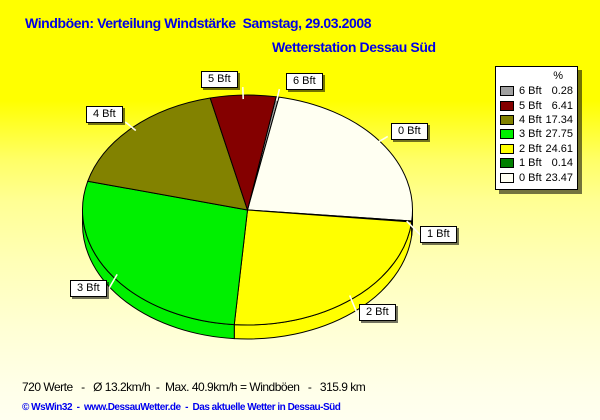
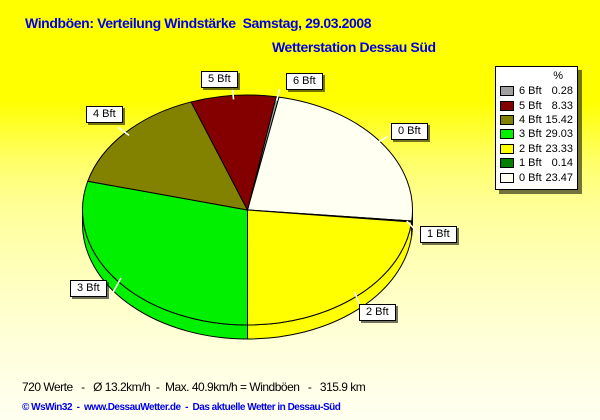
5 Bft: 6.41 -> 8.33
4 Bft: 17.34 -> 15.42
3 Bft: 27.75 -> 29.03
2 Bft: 24.61 -> 23.33
